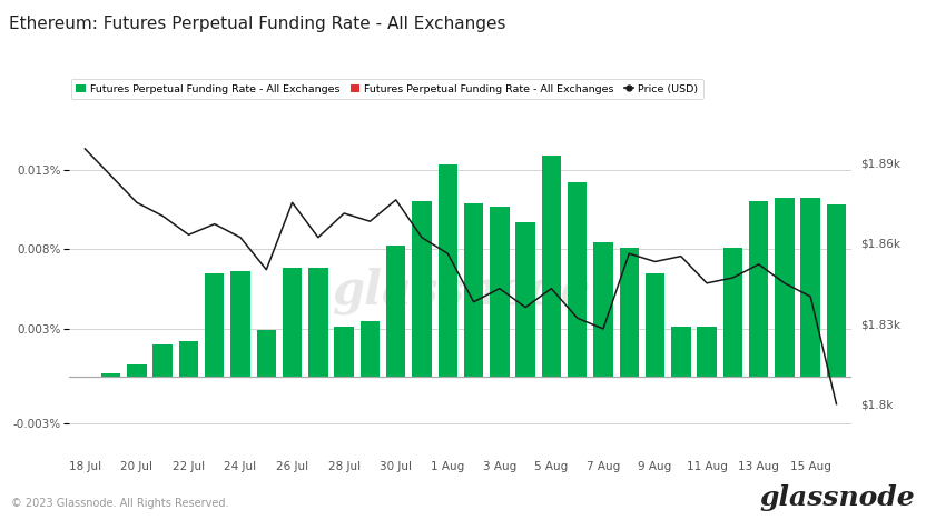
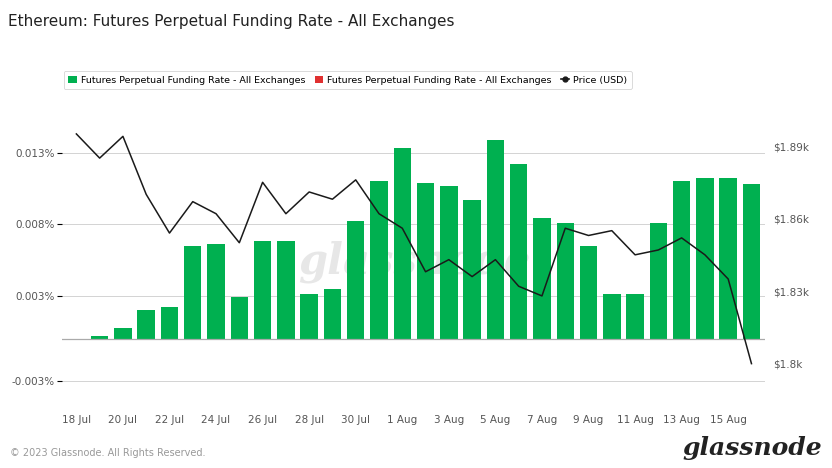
Price (USD)/20 Jul: $1.875k -> $1.894k
Price (USD)/22 Jul: $1.863k -> $1.854k
Price (USD)/15 Aug: $1.840k -> $1.835k
